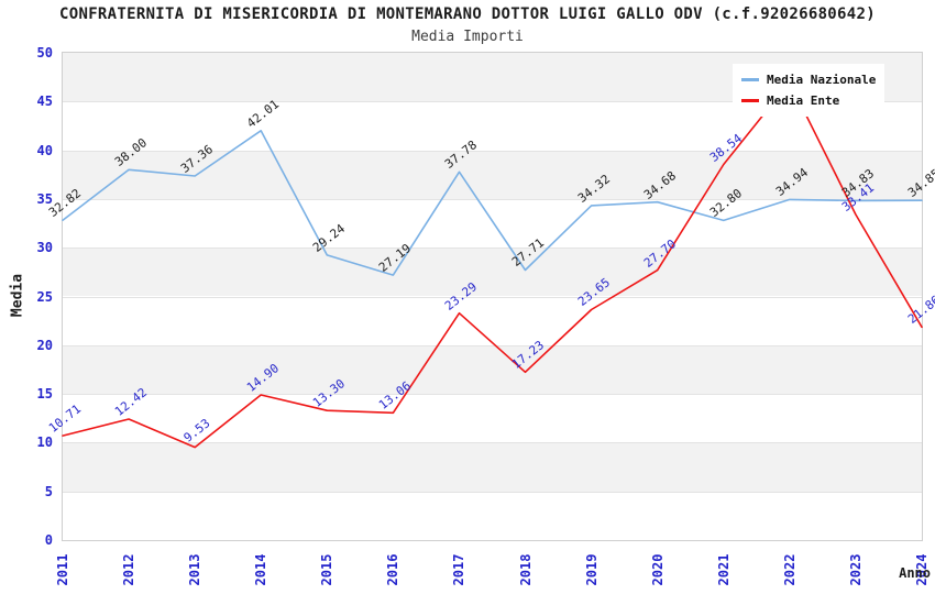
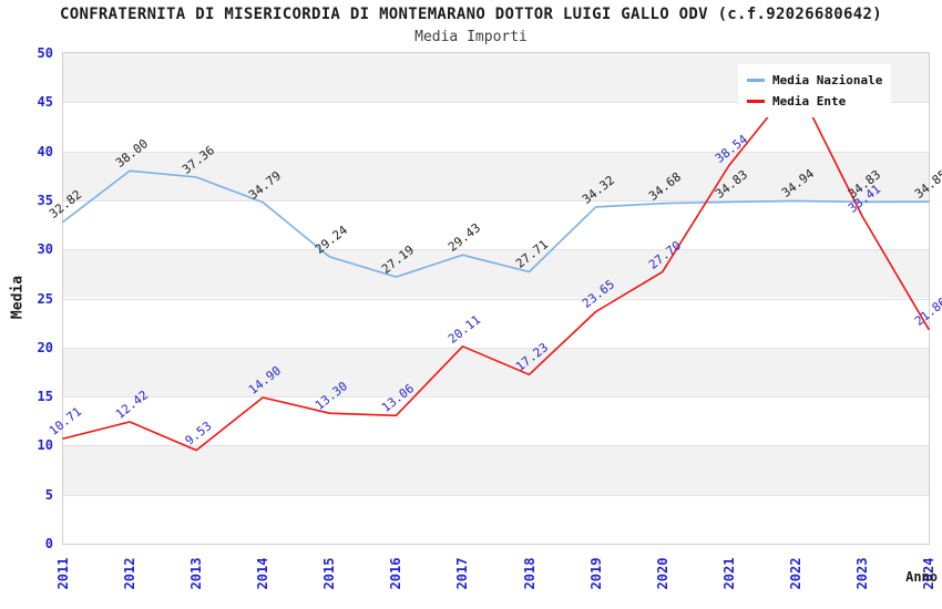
Media Nazionale/2014: 42.01 -> 34.79
Media Nazionale/2017: 37.78 -> 29.43
Media Ente/2017: 23.29 -> 20.11
Media Nazionale/2021: 32.80 -> 34.83
